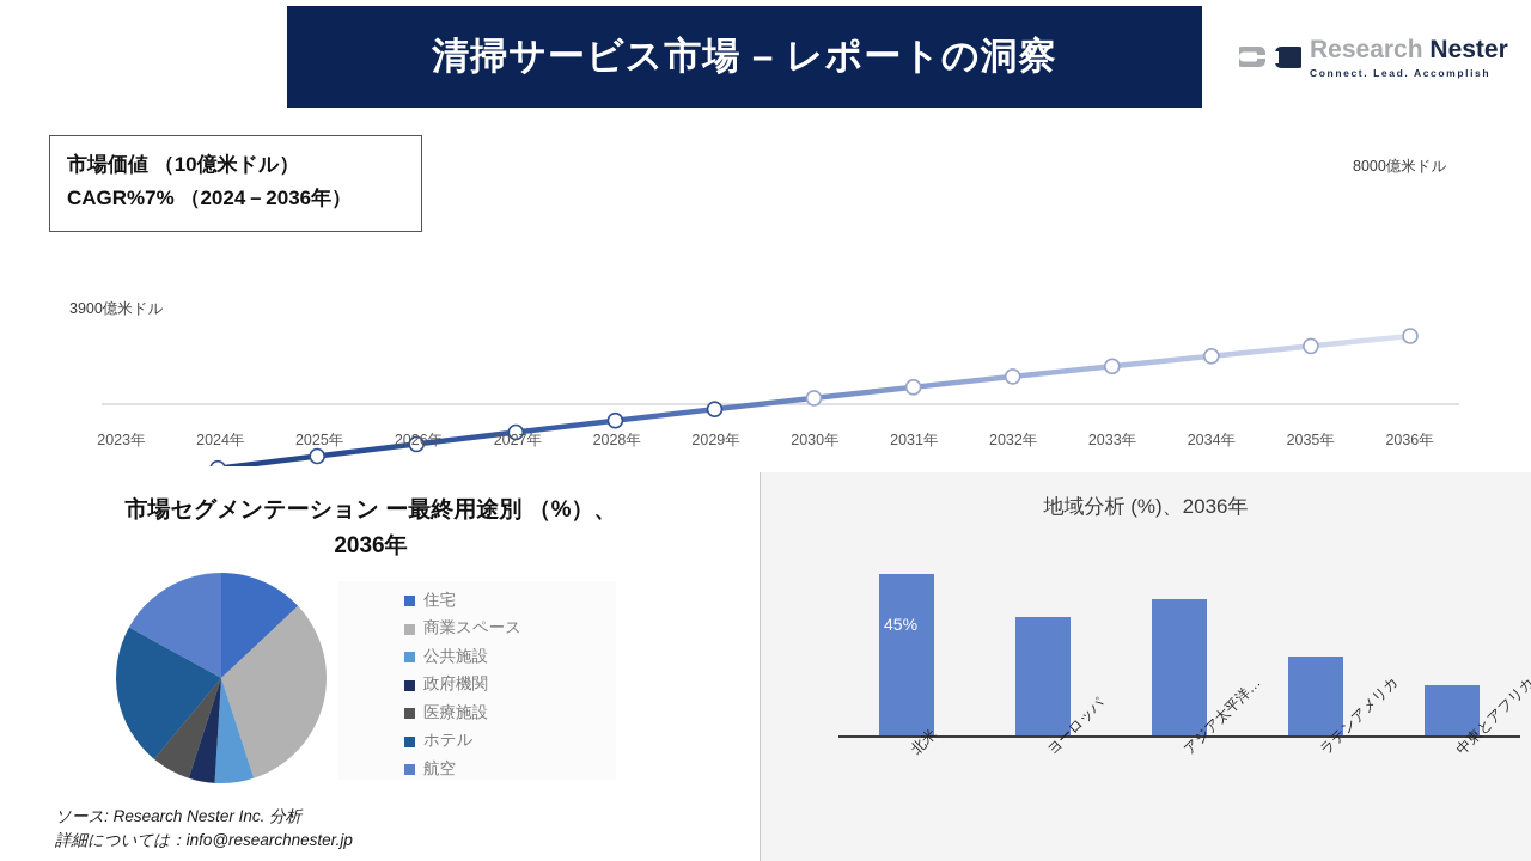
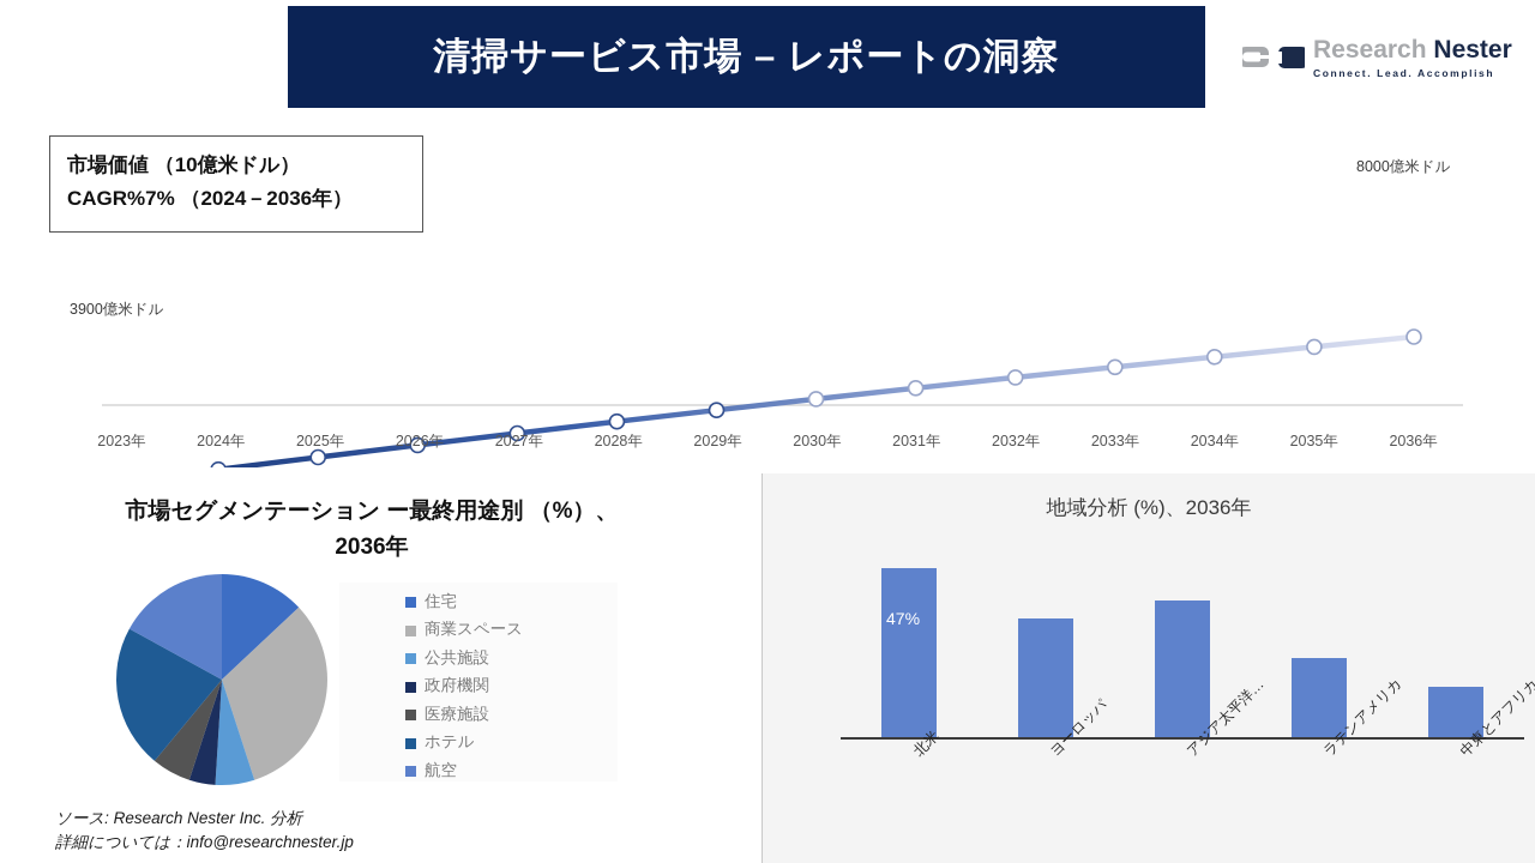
地域分析 (%)、2036年/北米: 45% -> 47%
